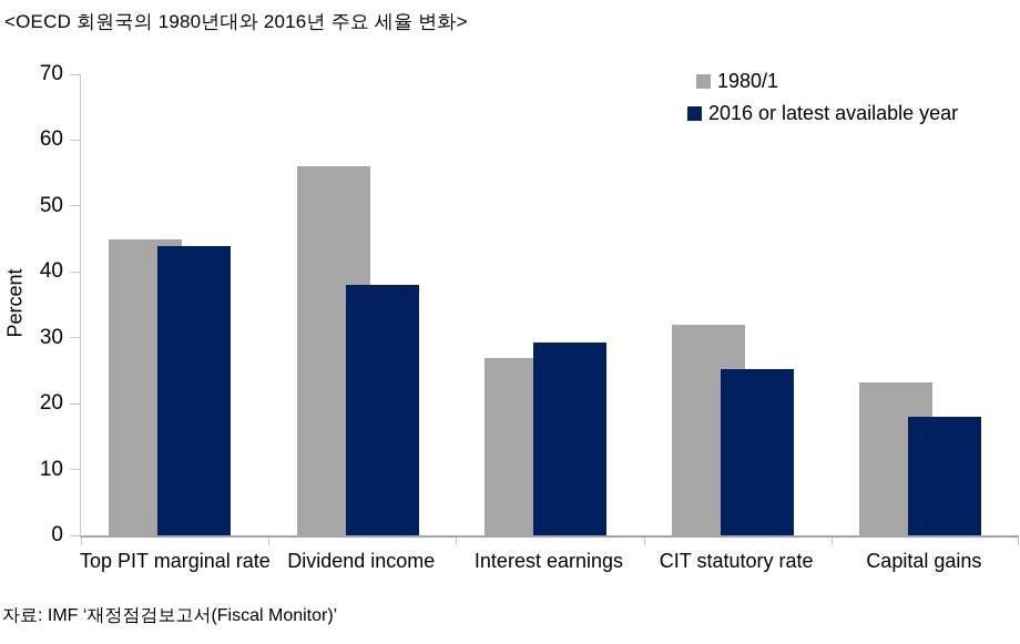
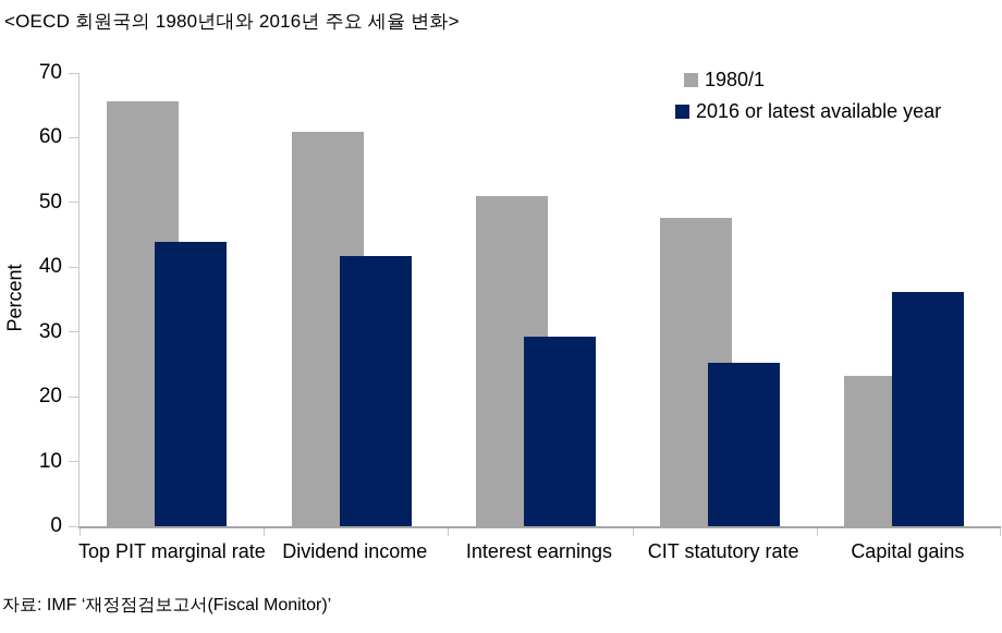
1980/1/Top PIT marginal rate: 45 -> 66
1980/1/Dividend income: 56 -> 61
2016 or latest available year/Dividend income: 38 -> 42
1980/1/Interest earnings: 27 -> 51
1980/1/CIT statutory rate: 32 -> 48
2016 or latest available year/Capital gains: 18 -> 36
